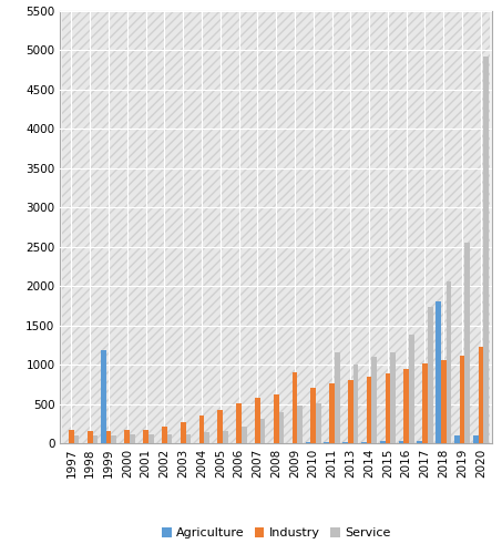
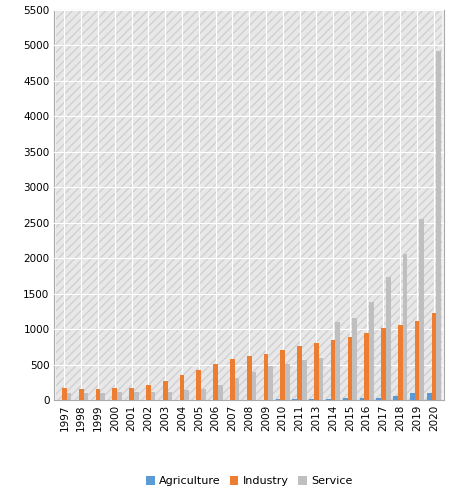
Agriculture/1999: 1180 -> 0
Industry/2009: 900 -> 650
Service/2011: 1160 -> 570
Service/2013: 1000 -> 590
Agriculture/2018: 1800 -> 60
